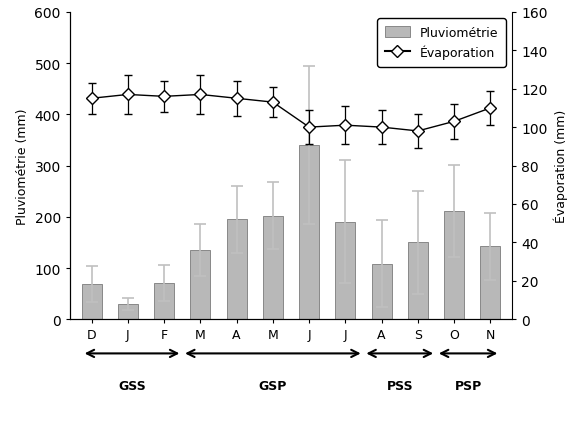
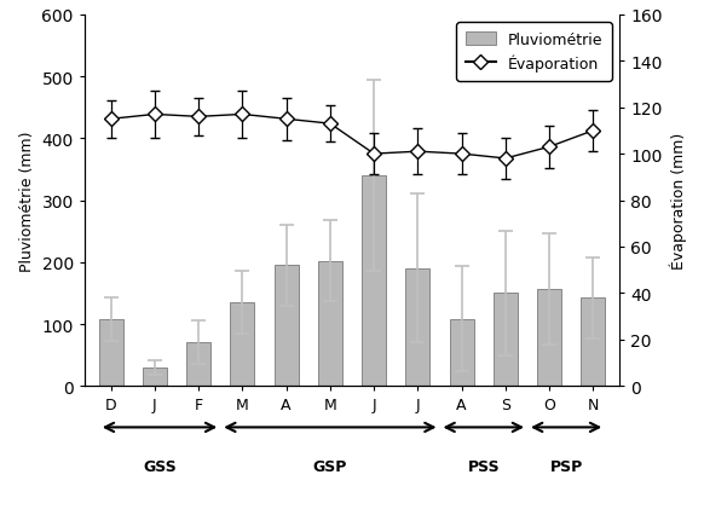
Pluviométrie/D: 68 -> 108
Pluviométrie/O: 212 -> 156
